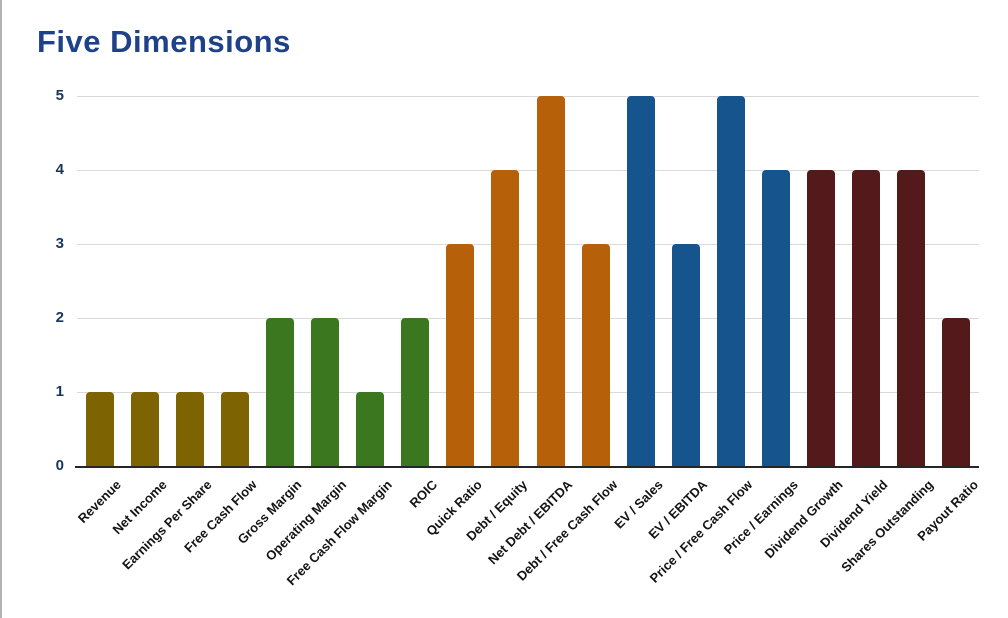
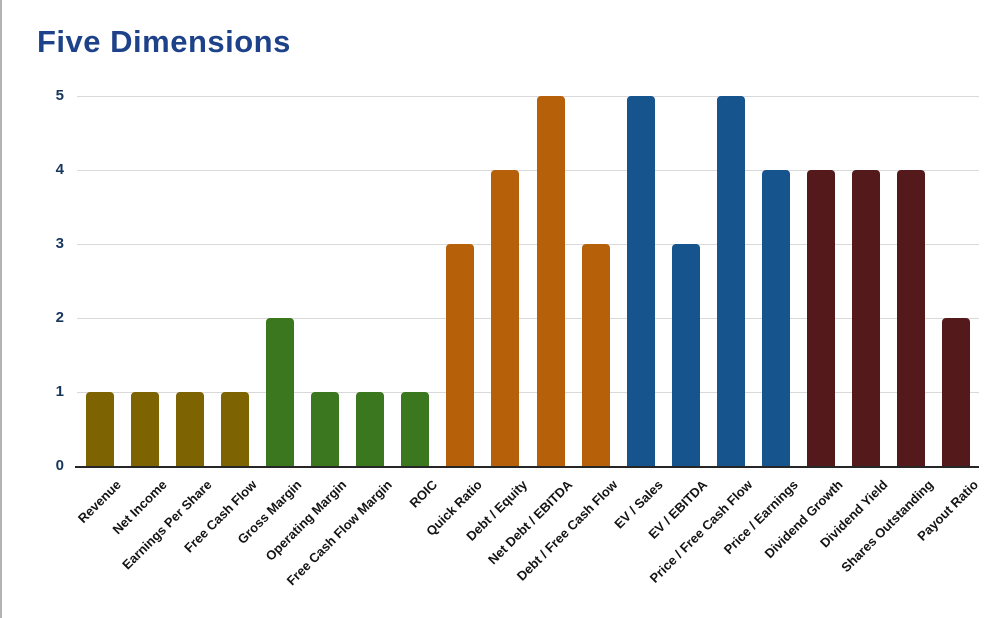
Operating Margin: 2 -> 1
ROIC: 2 -> 1
